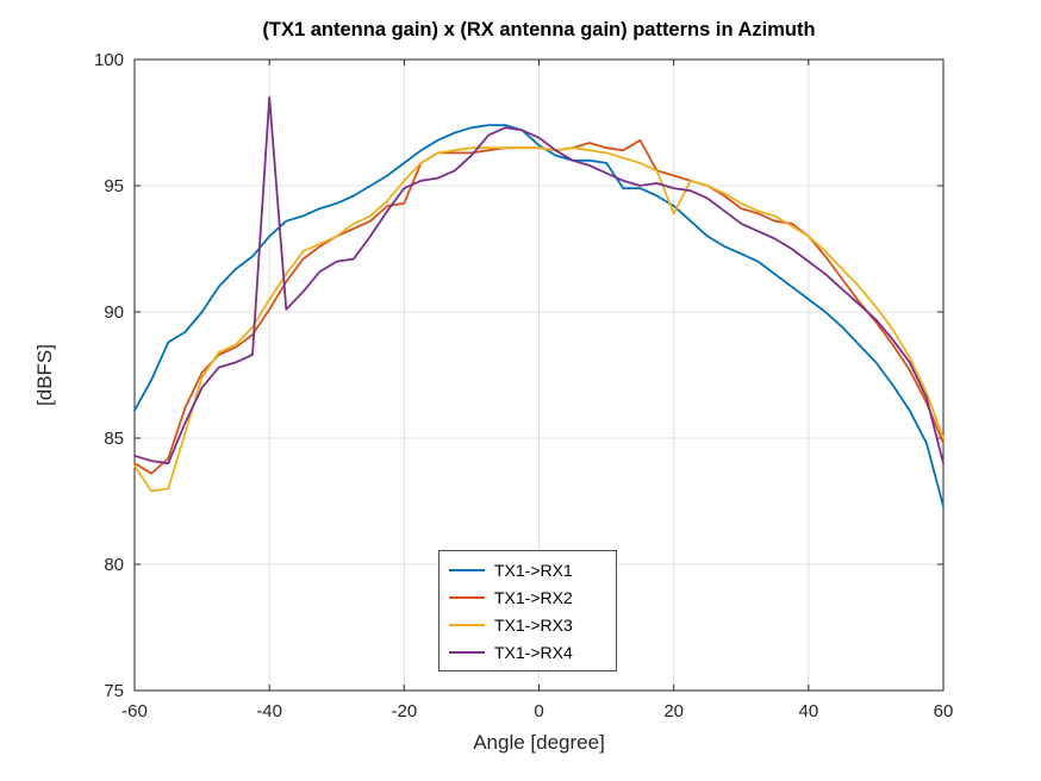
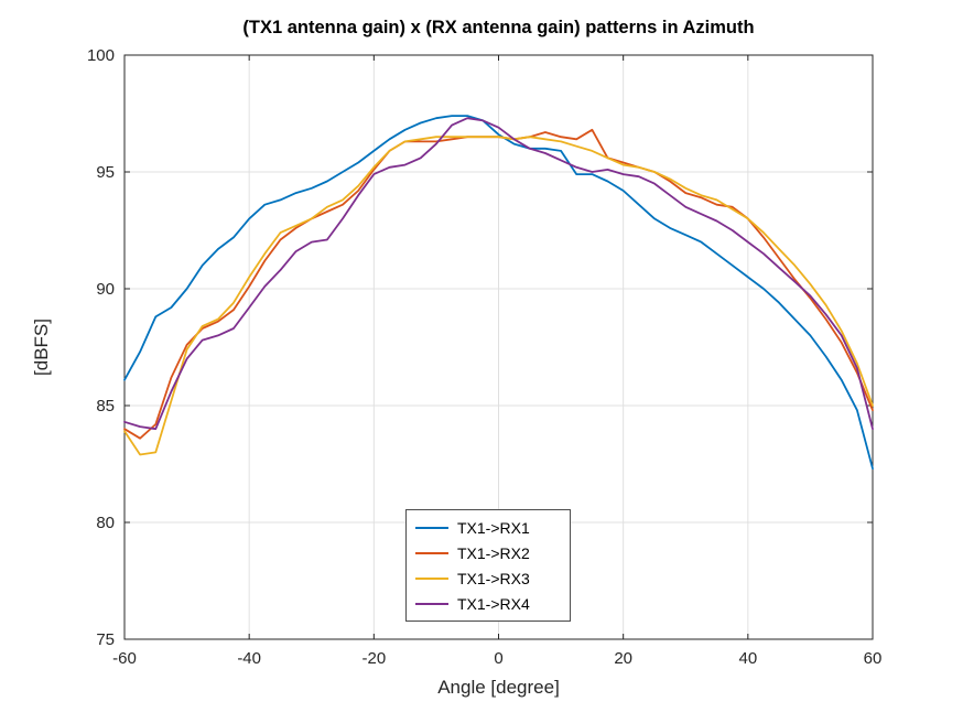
TX1->RX4/-40: 98.5 -> 89.2
TX1->RX2/-20: 94.3 -> 95.1
TX1->RX3/20: 93.9 -> 95.3
